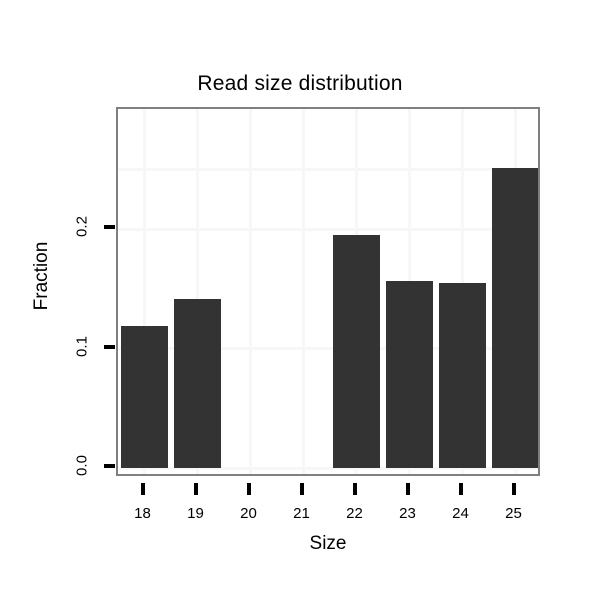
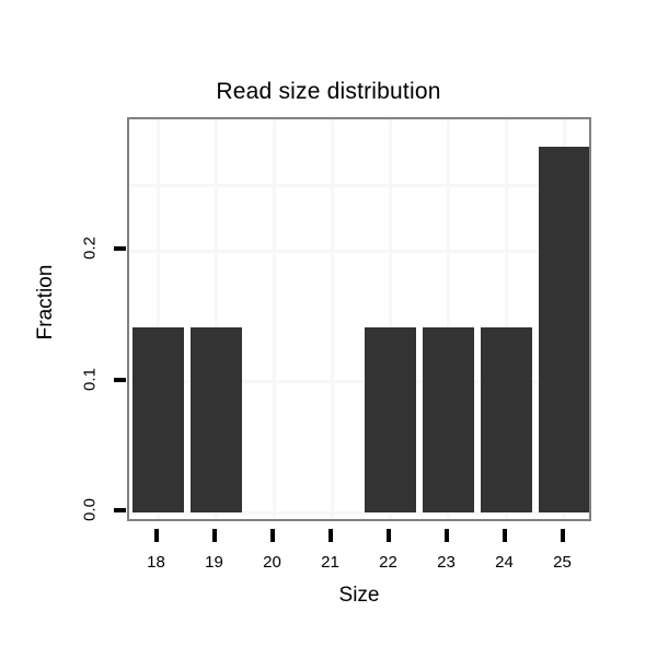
18: 0.119 -> 0.142
22: 0.195 -> 0.142
23: 0.157 -> 0.142
24: 0.155 -> 0.142
25: 0.251 -> 0.280
